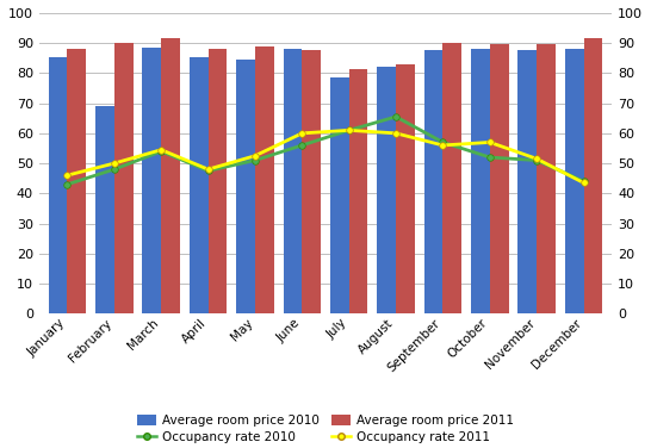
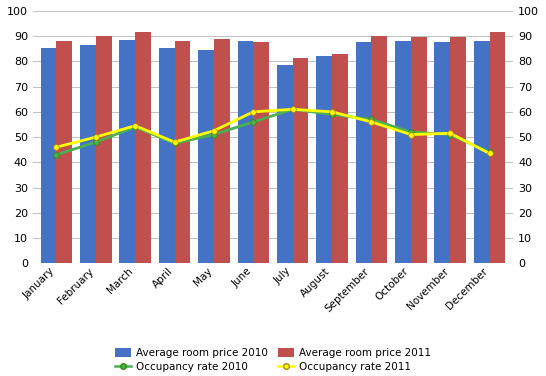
Average room price 2010/February: 69.0 -> 86.5
Occupancy rate 2010/August: 65.5 -> 59.0
Occupancy rate 2011/October: 57.0 -> 51.0
